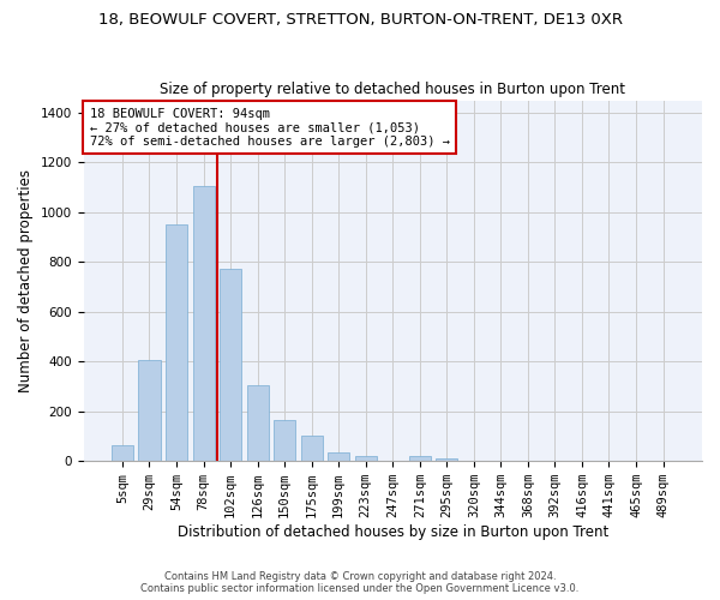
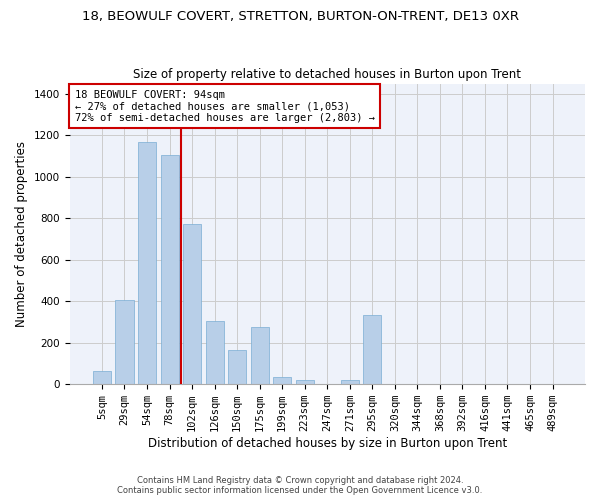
54sqm: 950 -> 1170
175sqm: 100 -> 275
295sqm: 10 -> 335
